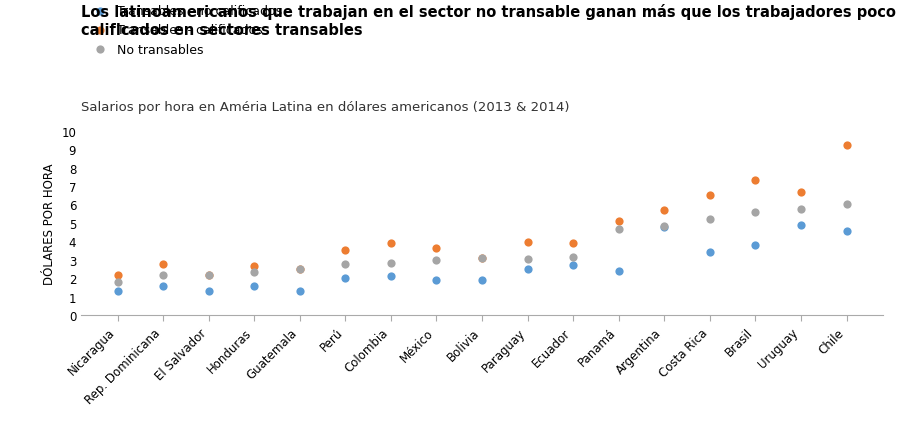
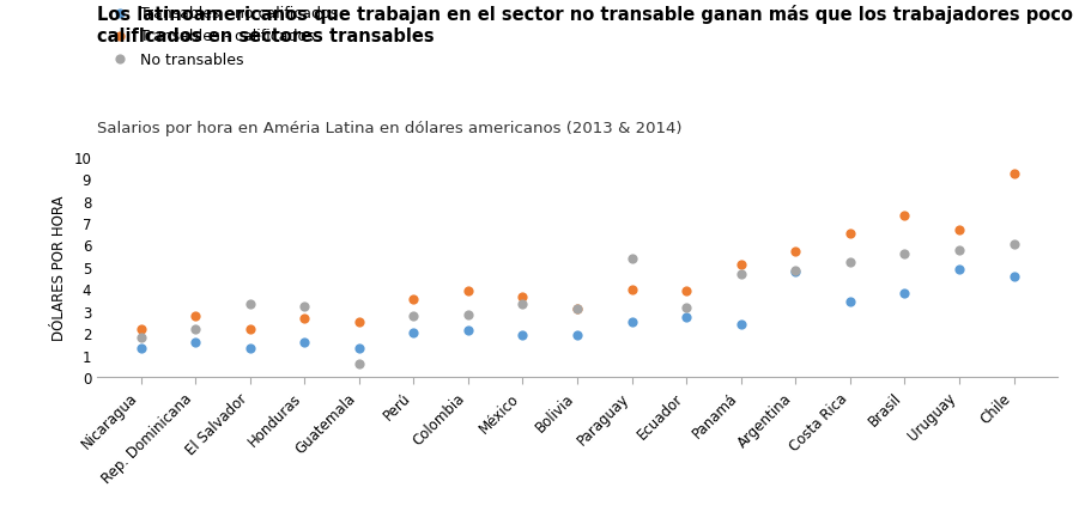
No transables/El Salvador: 2.2 -> 3.3
No transables/Honduras: 2.4 -> 3.2
No transables/Guatemala: 2.5 -> 0.6
No transables/México: 3.0 -> 3.3
No transables/Paraguay: 3.0 -> 5.4
